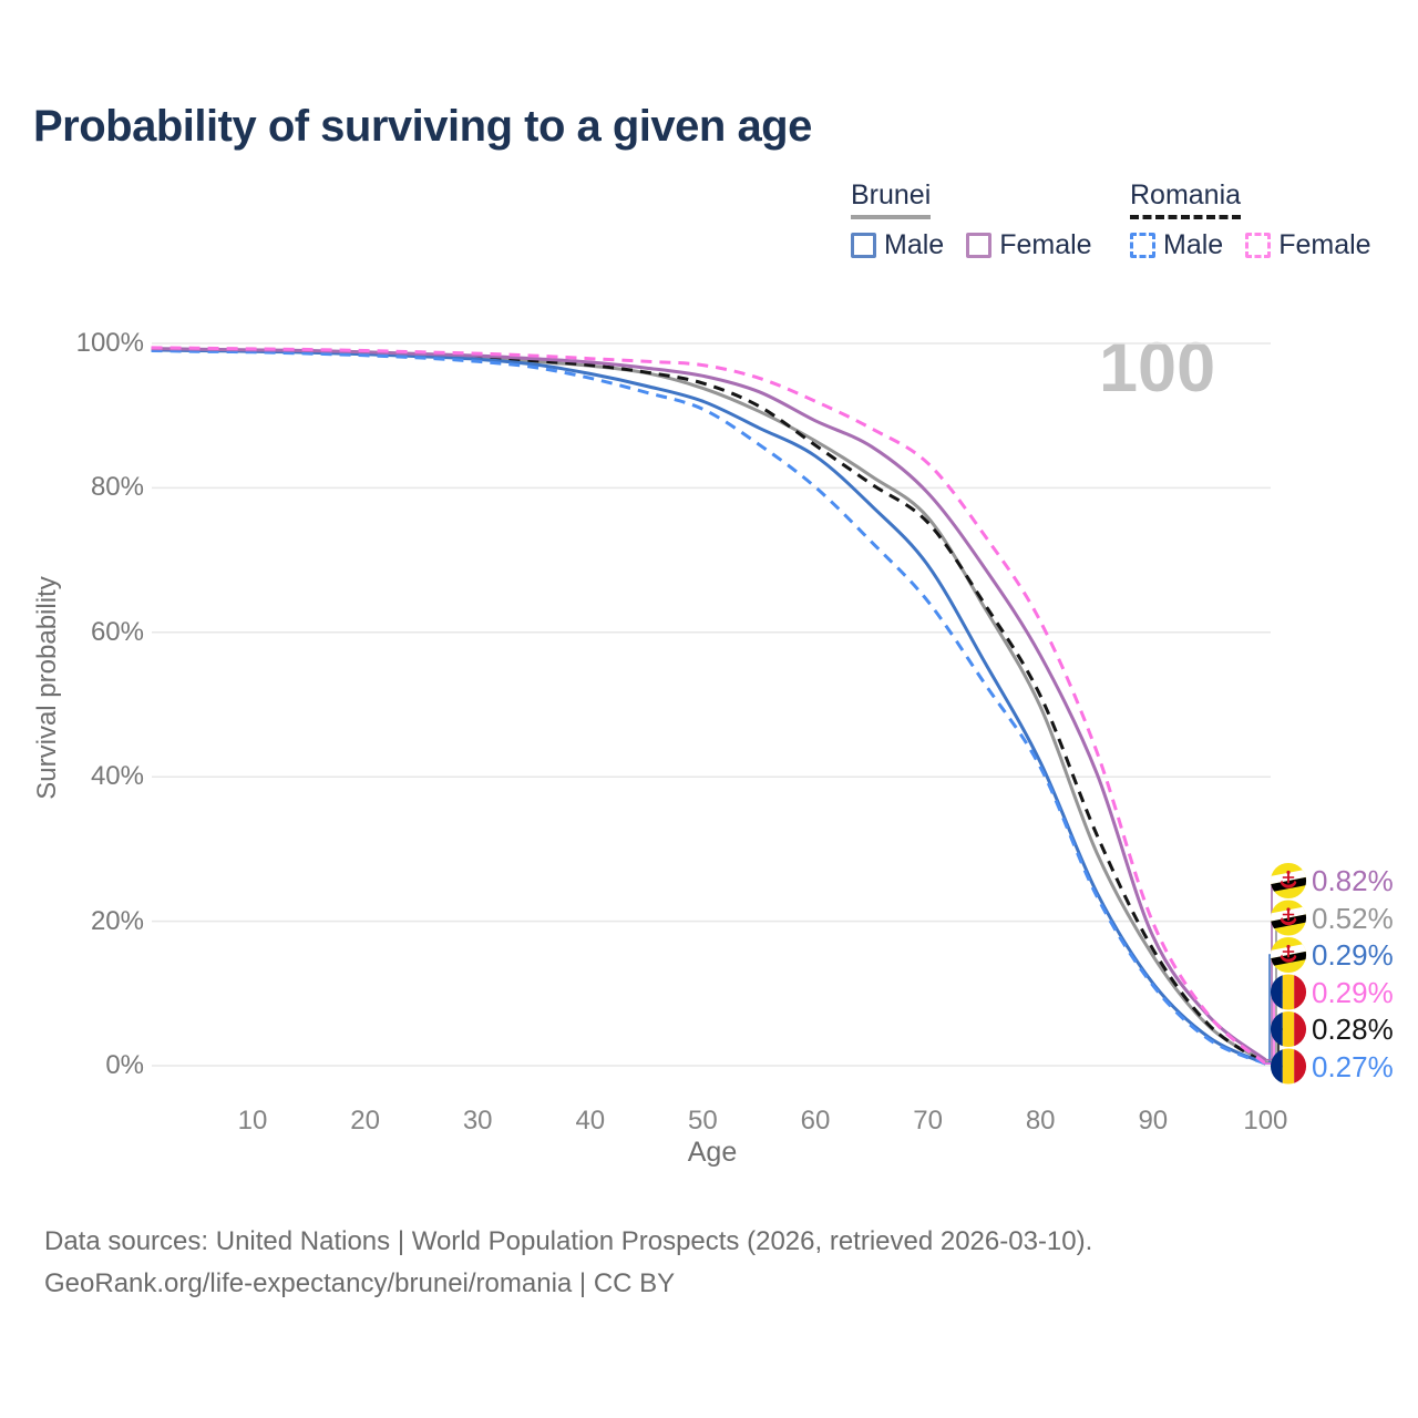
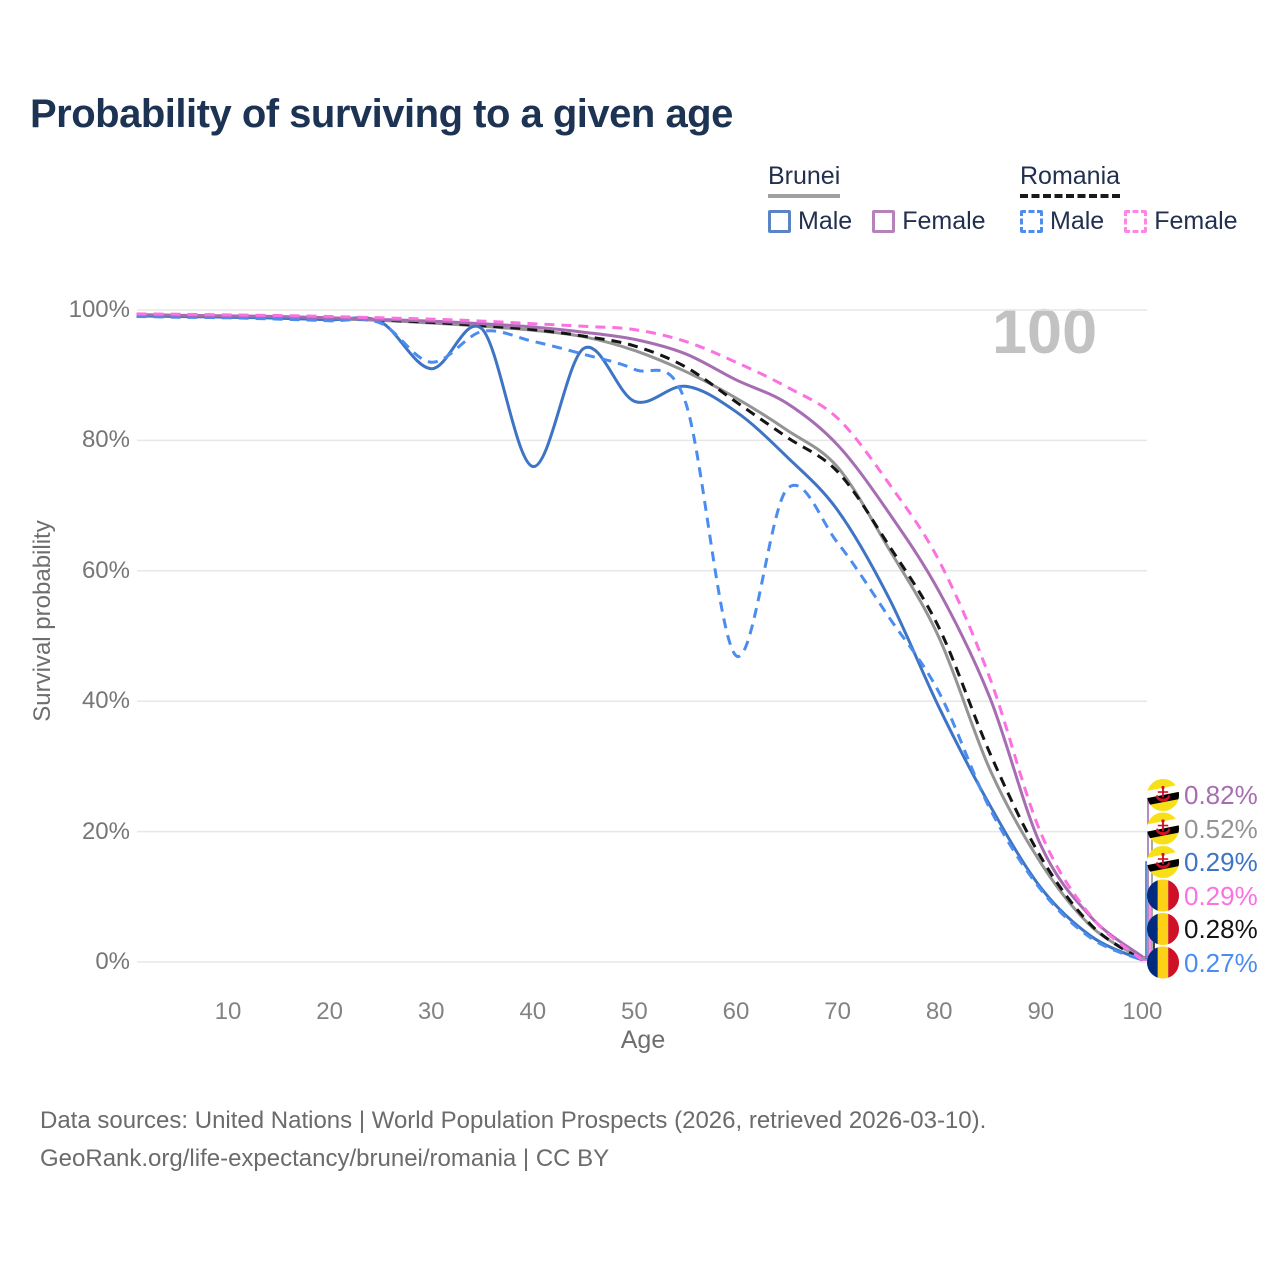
Brunei Male/30: 98% -> 91%
Romania Male/30: 98% -> 92%
Brunei Male/40: 96% -> 76%
Brunei Male/50: 92% -> 86%
Romania Male/60: 80% -> 47%
Brunei Male/80: 42% -> 39%
